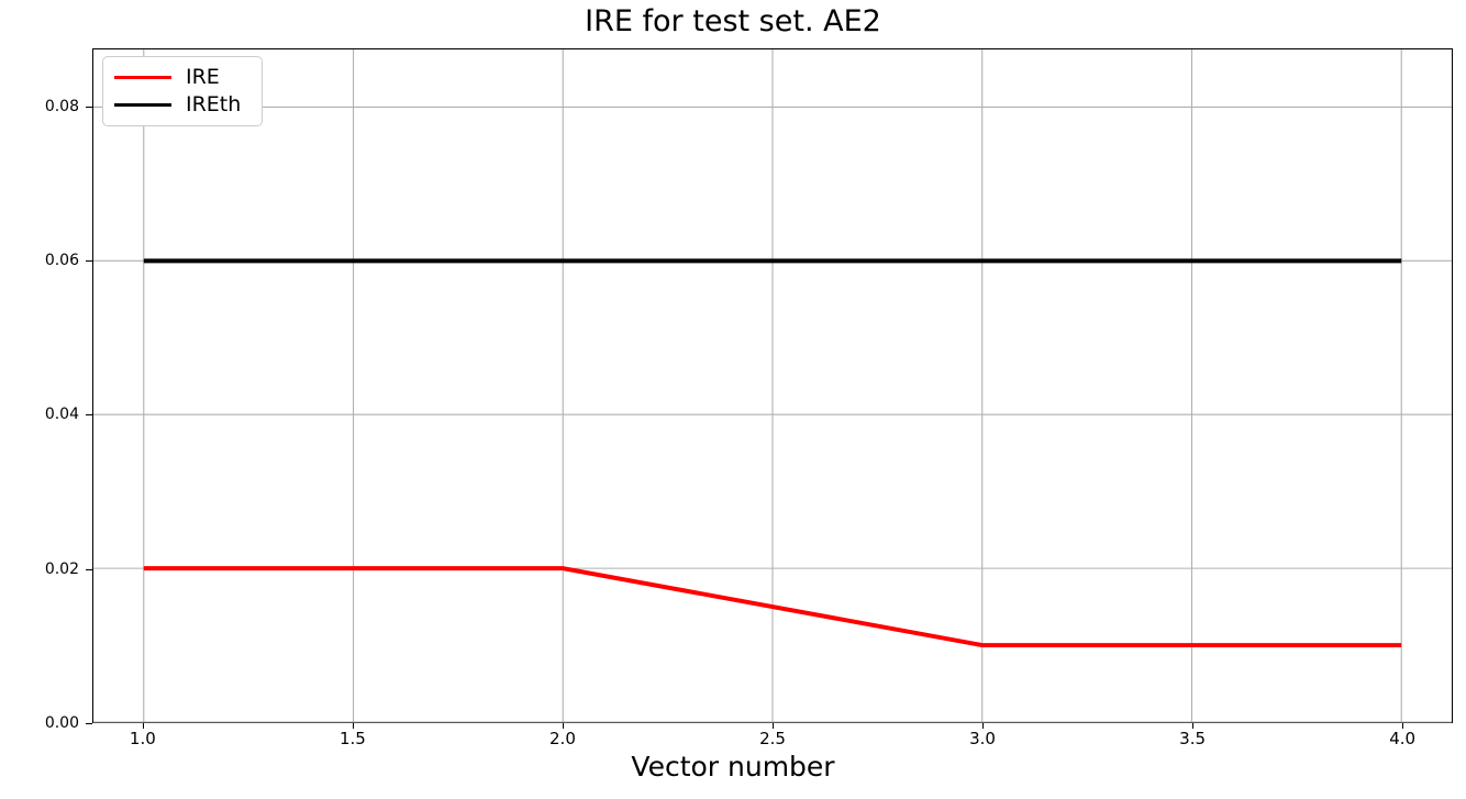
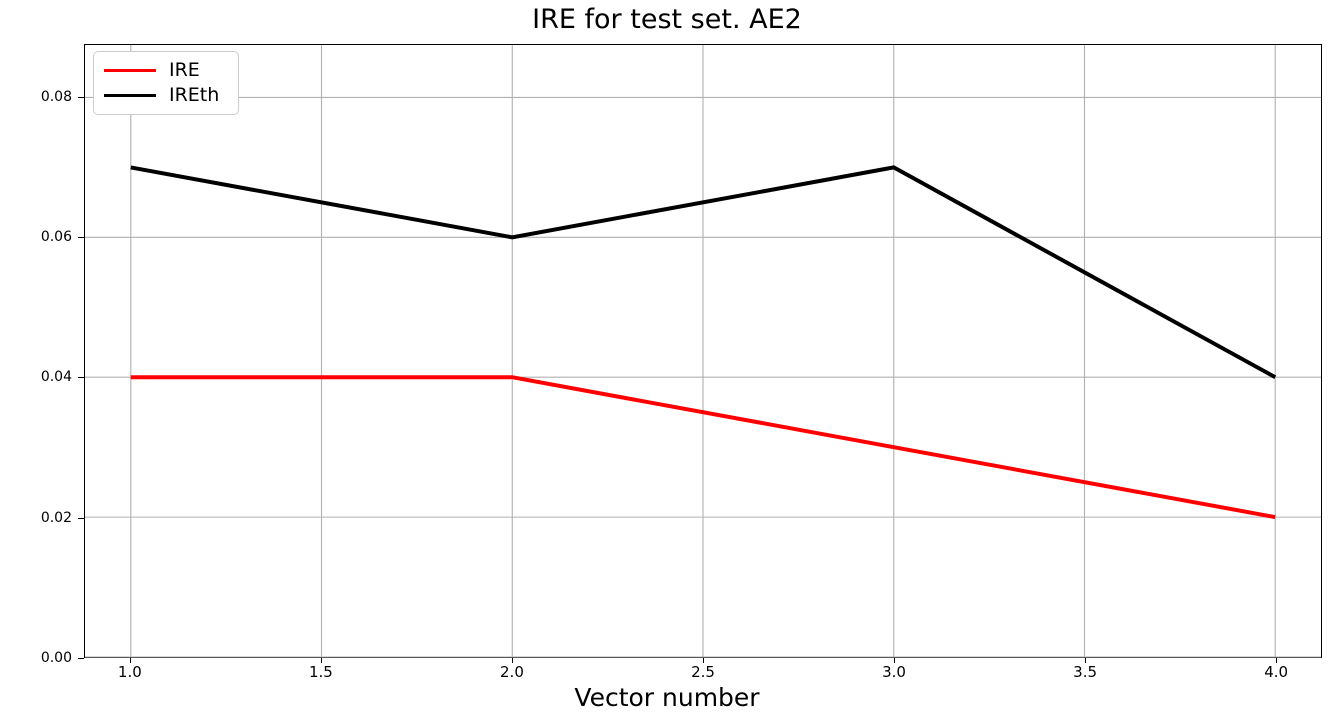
IRE/1.0: 0.02 -> 0.04
IREth/1.0: 0.06 -> 0.07
IRE/2.0: 0.02 -> 0.04
IRE/3.0: 0.01 -> 0.03
IREth/3.0: 0.06 -> 0.07
IRE/4.0: 0.01 -> 0.02
IREth/4.0: 0.06 -> 0.04
